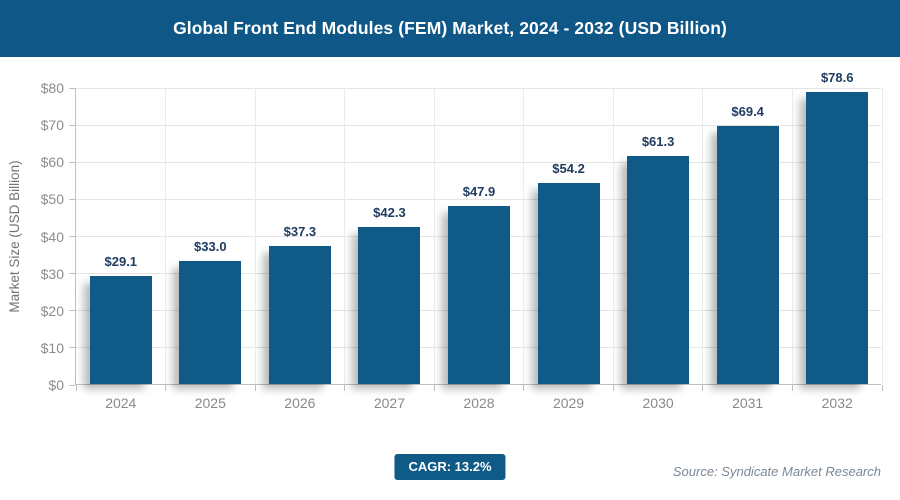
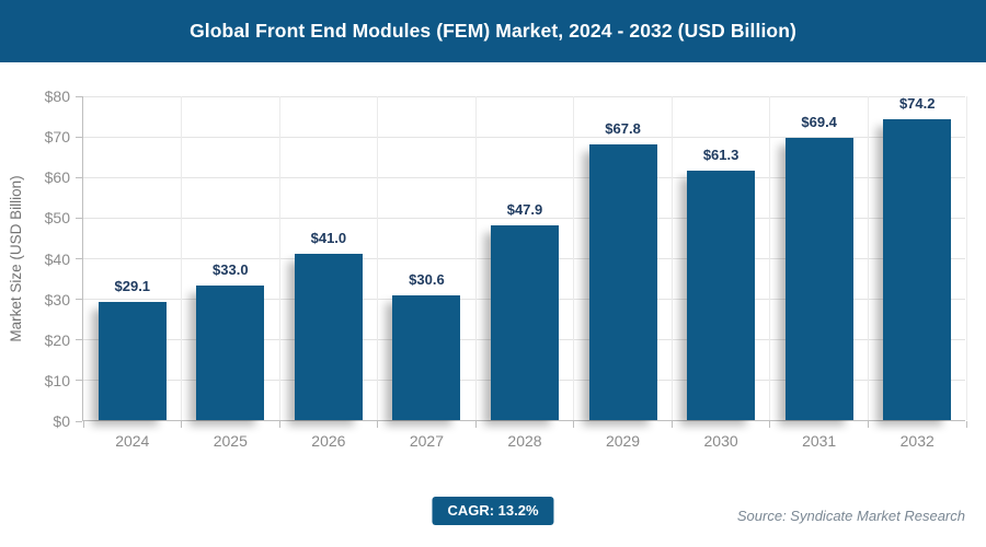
2026: $37.3 -> $41.0
2027: $42.3 -> $30.6
2029: $54.2 -> $67.8
2032: $78.6 -> $74.2
